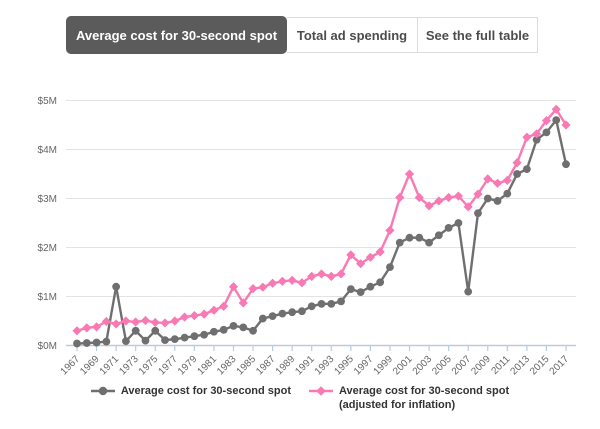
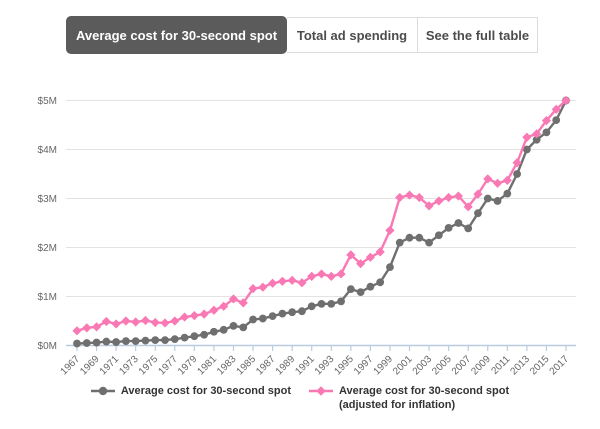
Average cost for 30-second spot/1971: $1.2M -> $0.1M
Average cost for 30-second spot/1973: $0.3M -> $0.1M
Average cost for 30-second spot/1975: $0.3M -> $0.1M
Average cost for 30-second spot (adjusted for inflation)/1983: $1.2M -> $0.9M
Average cost for 30-second spot/1985: $0.3M -> $0.5M
Average cost for 30-second spot (adjusted for inflation)/2001: $3.5M -> $3.1M
Average cost for 30-second spot/2007: $1.1M -> $2.4M
Average cost for 30-second spot/2013: $3.6M -> $4.0M
Average cost for 30-second spot/2017: $3.7M -> $5.0M
Average cost for 30-second spot (adjusted for inflation)/2017: $4.5M -> $5.0M
